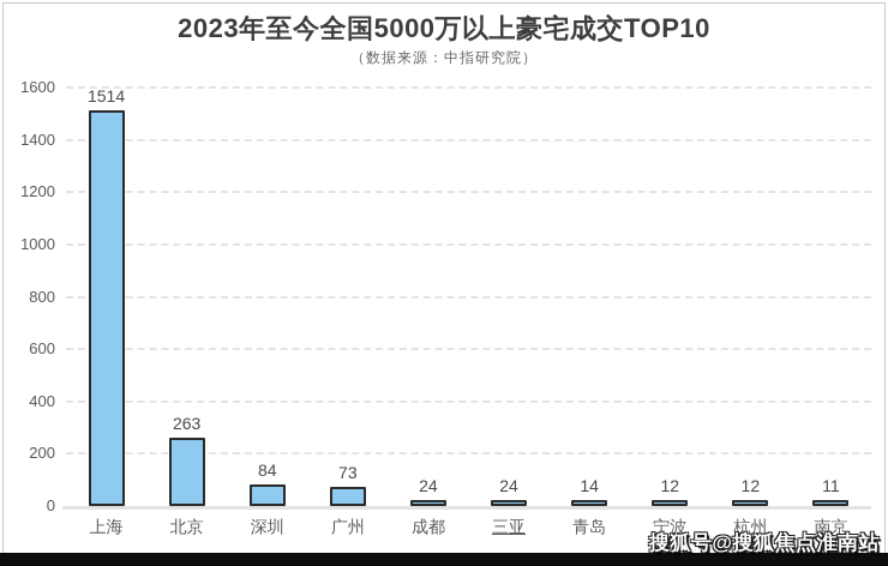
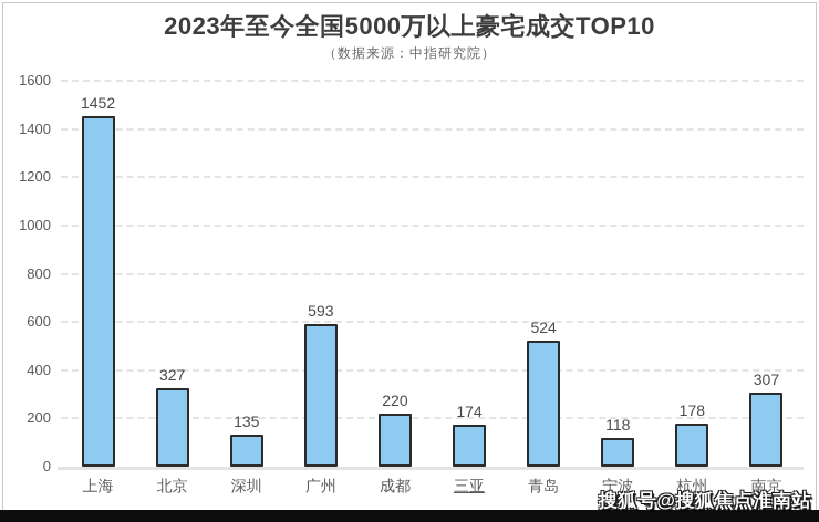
上海: 1514 -> 1452
北京: 263 -> 327
深圳: 84 -> 135
广州: 73 -> 593
成都: 24 -> 220
三亚: 24 -> 174
青岛: 14 -> 524
宁波: 12 -> 118
杭州: 12 -> 178
南京: 11 -> 307
